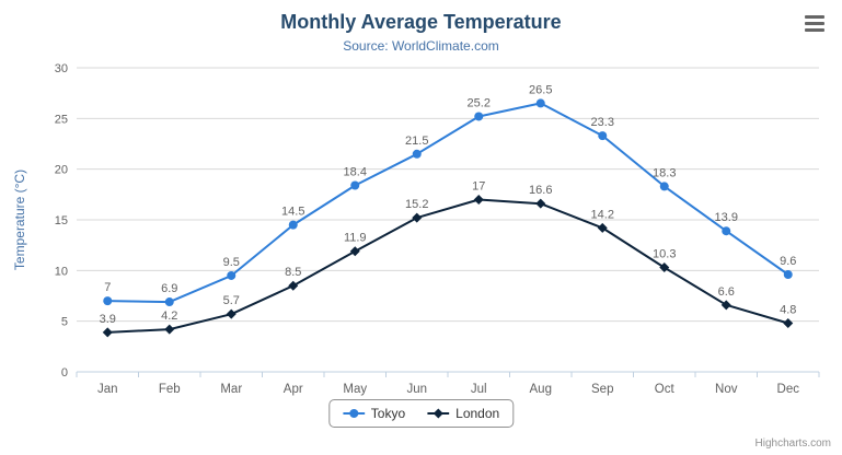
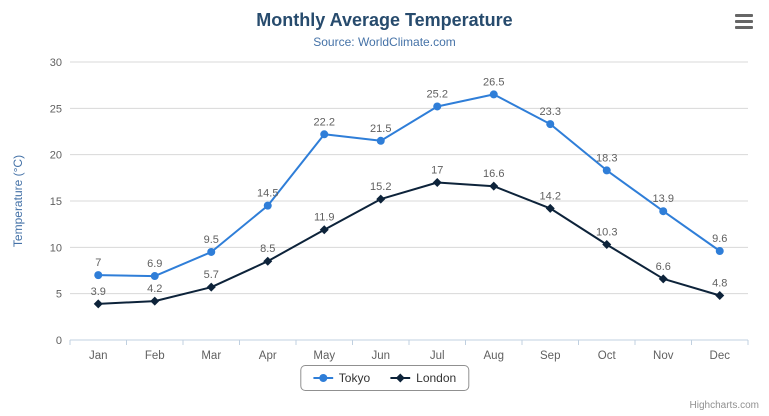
Tokyo/May: 18.4 -> 22.2
